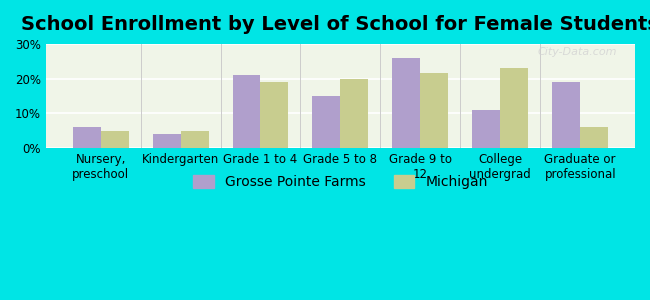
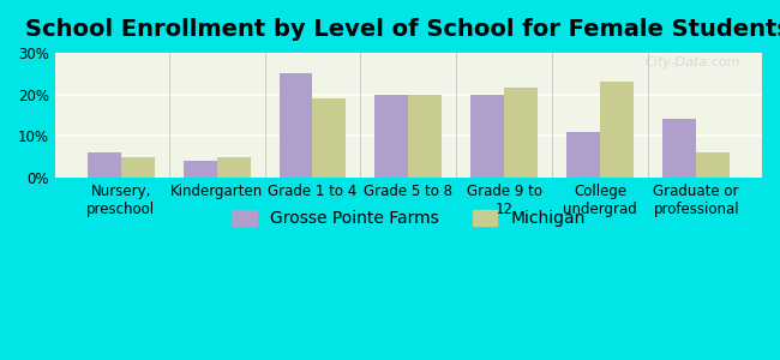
Grosse Pointe Farms/Grade 1 to 4: 21% -> 25%
Grosse Pointe Farms/Grade 5 to 8: 15% -> 20%
Grosse Pointe Farms/Grade 9 to 12: 26% -> 20%
Grosse Pointe Farms/Graduate or professional: 19% -> 14%
